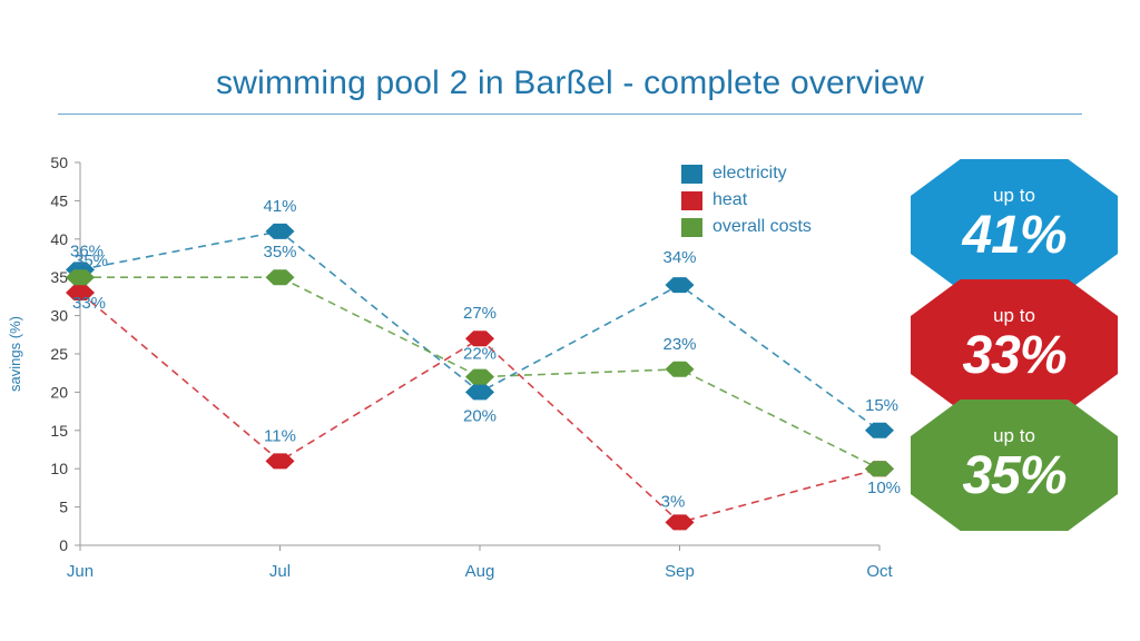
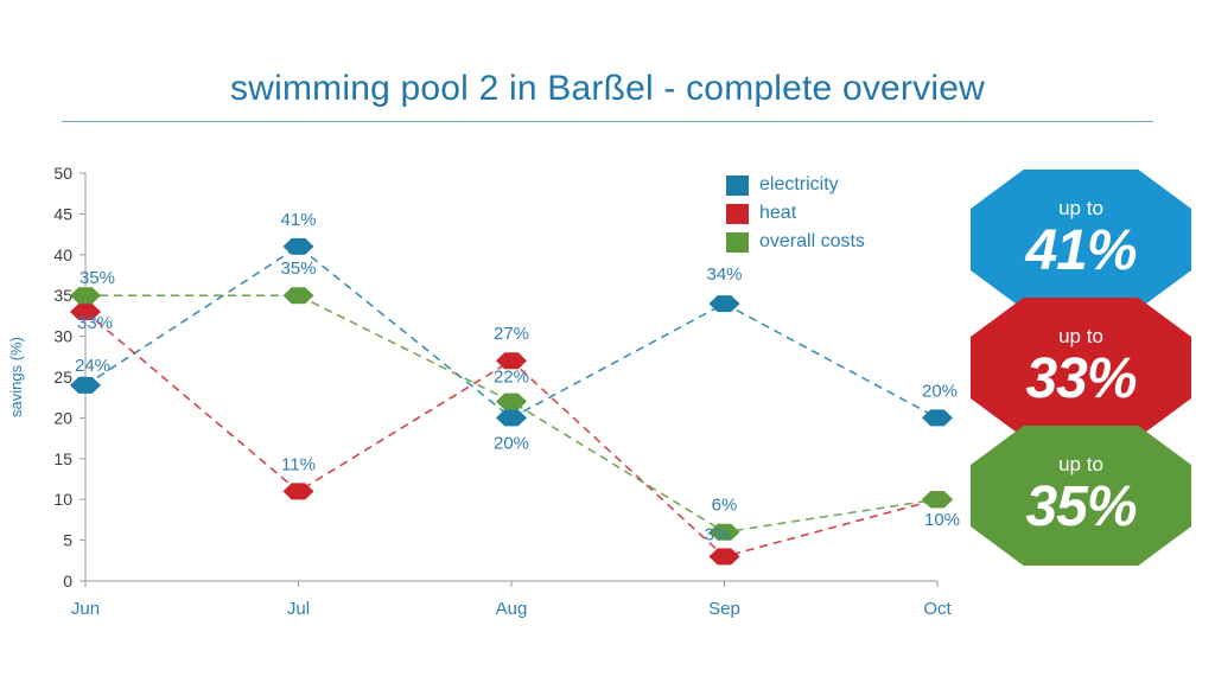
electricity/Jun: 36% -> 24%
overall costs/Sep: 23% -> 6%
electricity/Oct: 15% -> 20%
